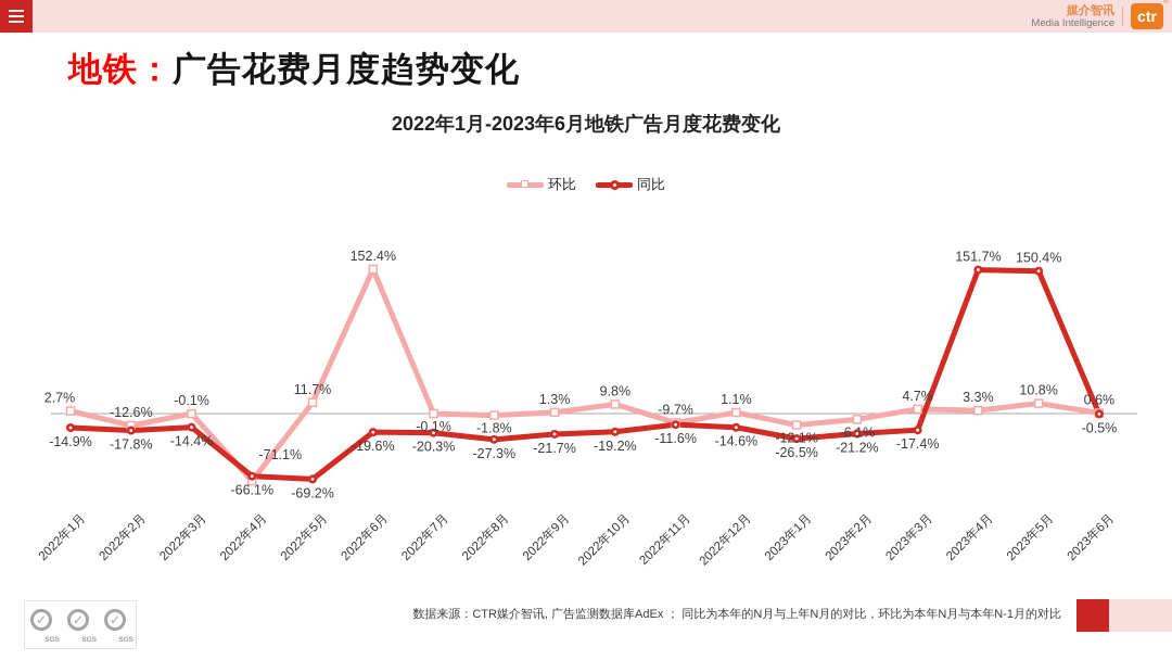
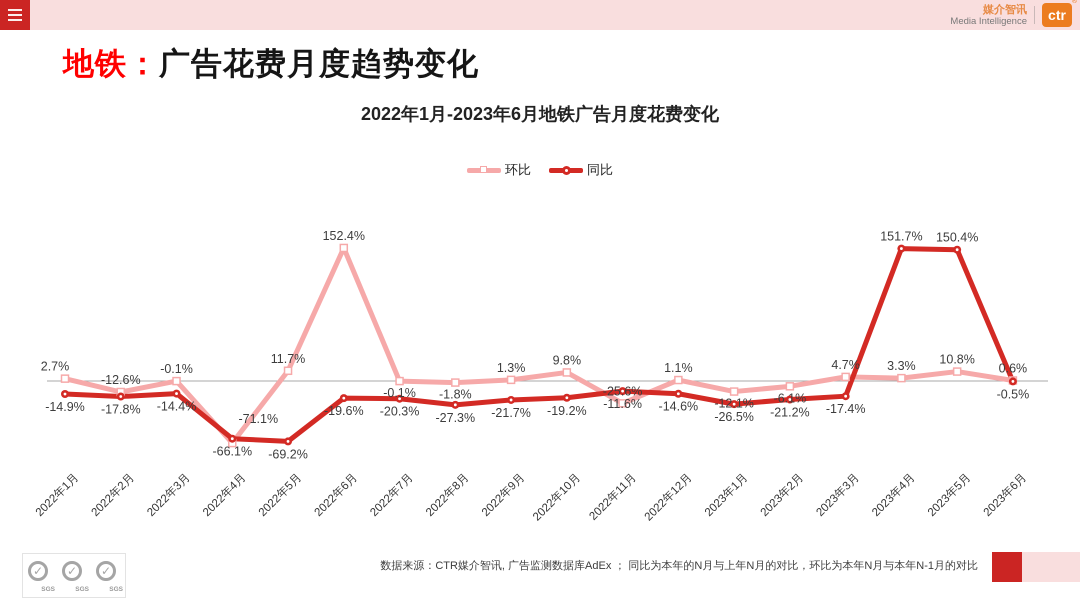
环比/2022年11月: -9.7% -> -25.6%
